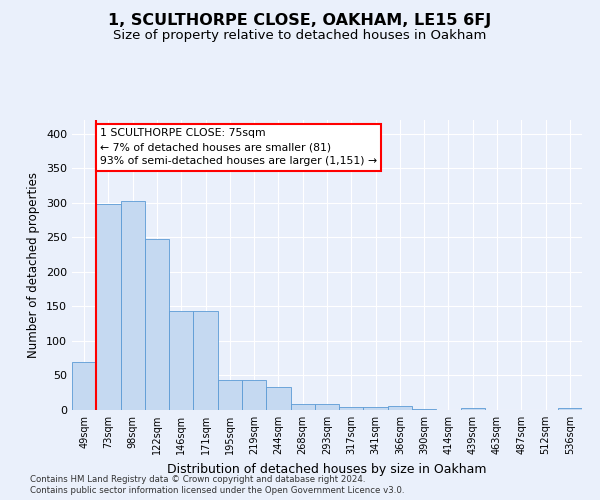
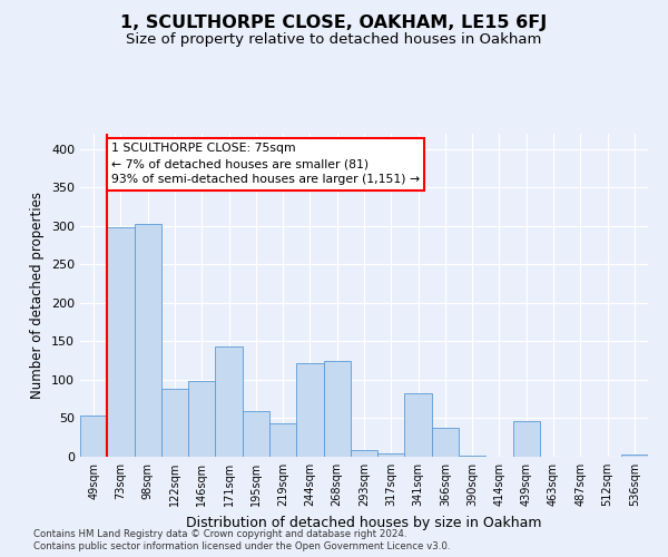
49sqm: 70 -> 54
122sqm: 248 -> 88
146sqm: 143 -> 98
195sqm: 44 -> 60
244sqm: 33 -> 122
268sqm: 9 -> 124
341sqm: 5 -> 82
366sqm: 6 -> 38
439sqm: 3 -> 46
